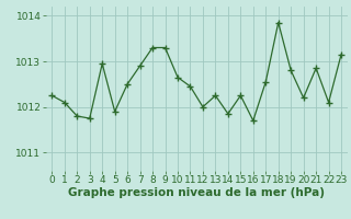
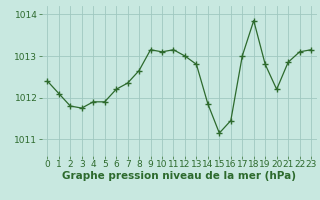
0: 1012.25 -> 1012.40
4: 1012.95 -> 1011.90
6: 1012.50 -> 1012.20
7: 1012.90 -> 1012.35
8: 1013.30 -> 1012.65
9: 1013.30 -> 1013.15
10: 1012.65 -> 1013.10
11: 1012.45 -> 1013.15
12: 1012.00 -> 1013.00
13: 1012.25 -> 1012.80
15: 1012.25 -> 1011.15
16: 1011.70 -> 1011.45
17: 1012.55 -> 1013.00
22: 1012.10 -> 1013.10
